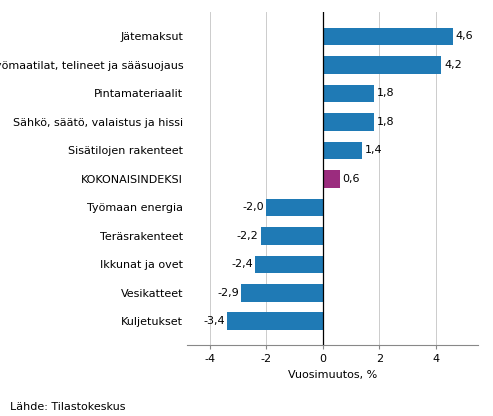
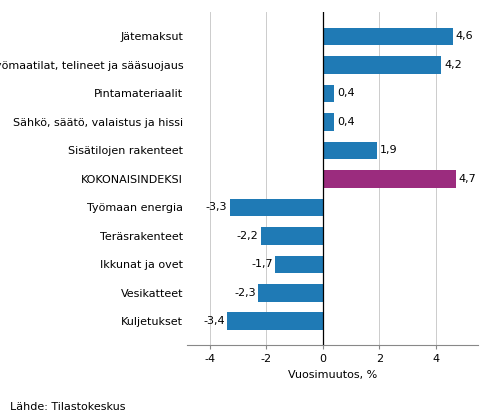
Pintamateriaalit: 1,8 -> 0,4
Sähkö, säätö, valaistus ja hissi: 1,8 -> 0,4
Sisätilojen rakenteet: 1,4 -> 1,9
KOKONAISINDEKSI: 0,6 -> 4,7
Työmaan energia: -2,0 -> -3,3
Ikkunat ja ovet: -2,4 -> -1,7
Vesikatteet: -2,9 -> -2,3
